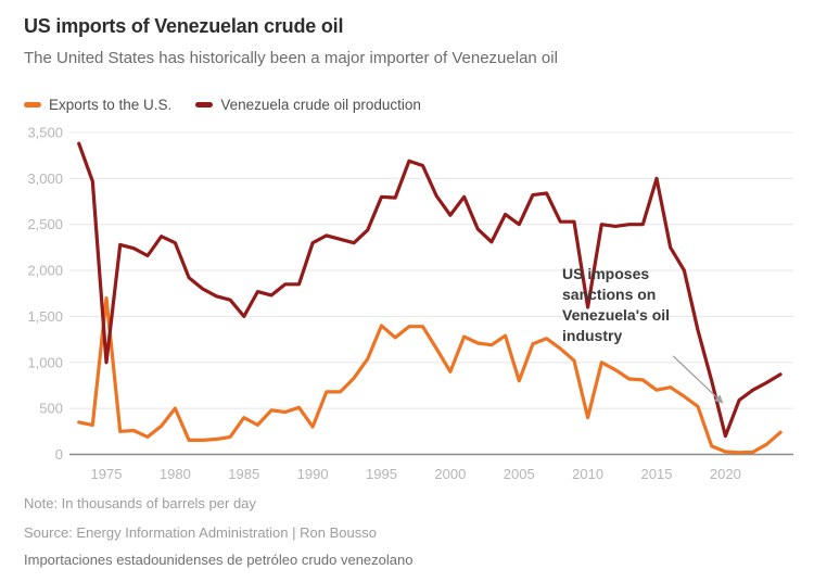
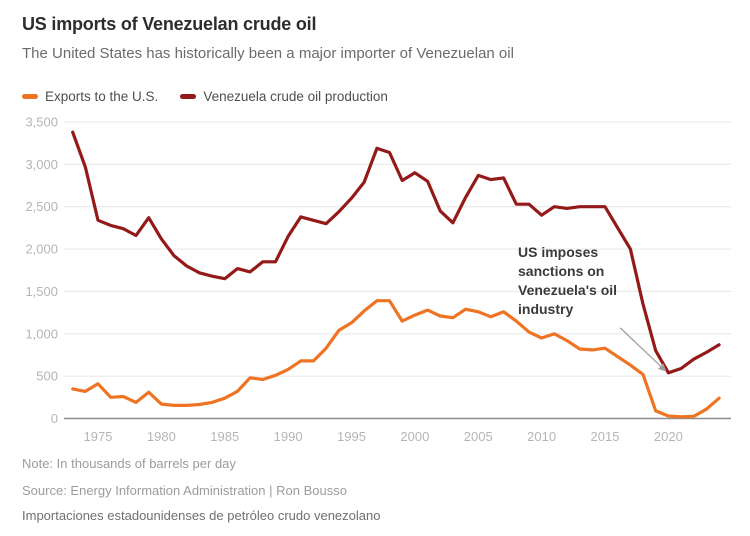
Exports to the U.S./1975: 1700 -> 400
Venezuela crude oil production/1975: 1000 -> 2300
Exports to the U.S./1980: 500 -> 200
Venezuela crude oil production/1980: 2300 -> 2100
Exports to the U.S./1985: 400 -> 200
Venezuela crude oil production/1985: 1500 -> 1600
Exports to the U.S./1990: 300 -> 600
Venezuela crude oil production/1990: 2300 -> 2200
Exports to the U.S./1995: 1400 -> 1100
Venezuela crude oil production/1995: 2800 -> 2600
Exports to the U.S./2000: 900 -> 1200
Venezuela crude oil production/2000: 2600 -> 2900
Exports to the U.S./2005: 800 -> 1300
Venezuela crude oil production/2005: 2500 -> 2900
Exports to the U.S./2010: 400 -> 1000
Venezuela crude oil production/2010: 1600 -> 2400
Exports to the U.S./2015: 700 -> 800
Venezuela crude oil production/2015: 3000 -> 2500
Venezuela crude oil production/2020: 200 -> 500
